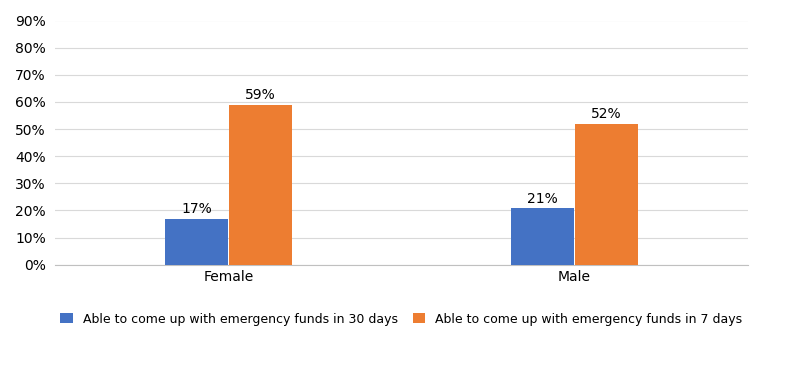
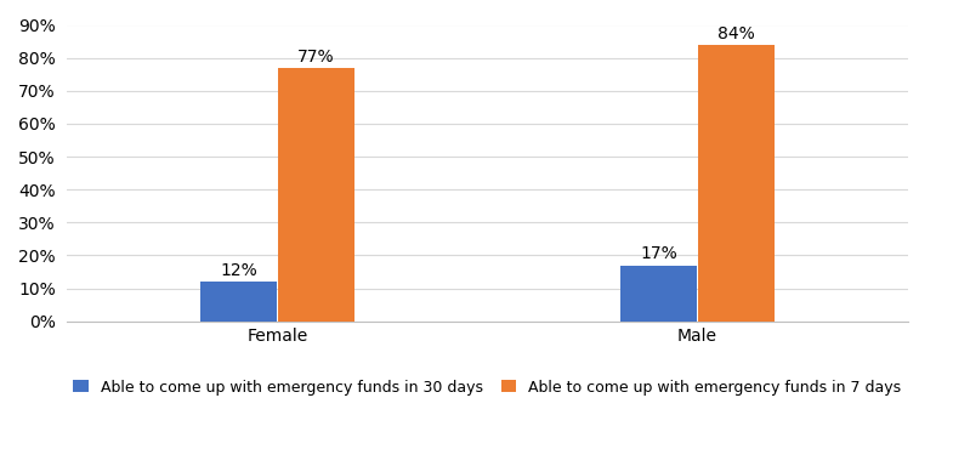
Able to come up with emergency funds in 30 days/Female: 17% -> 12%
Able to come up with emergency funds in 7 days/Female: 59% -> 77%
Able to come up with emergency funds in 30 days/Male: 21% -> 17%
Able to come up with emergency funds in 7 days/Male: 52% -> 84%
